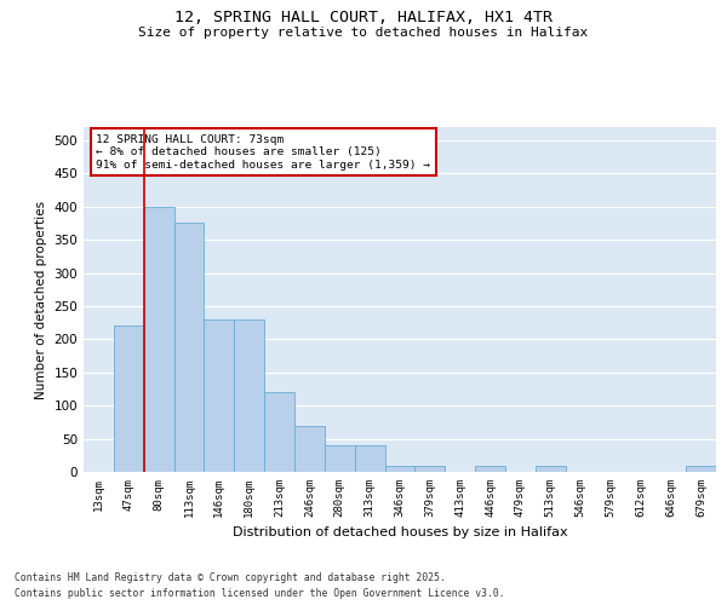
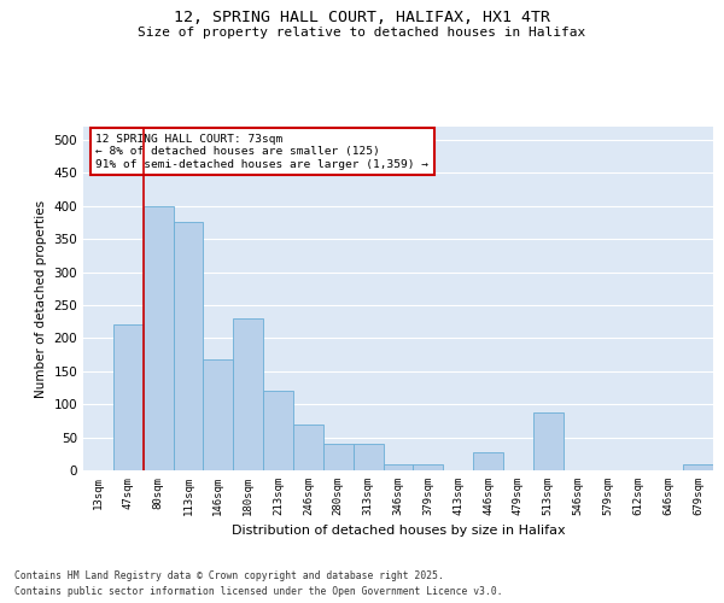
146sqm: 230 -> 168
446sqm: 10 -> 28
513sqm: 10 -> 88
